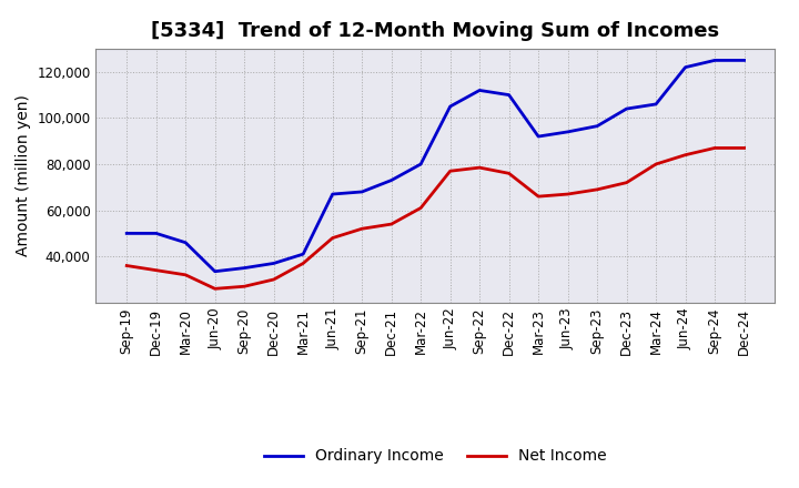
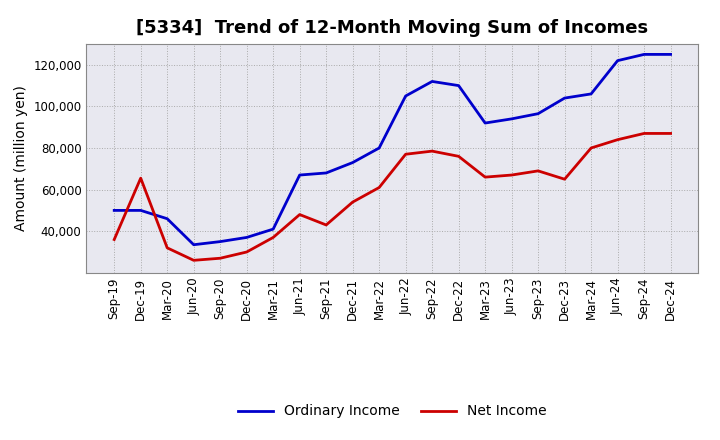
Net Income/Dec-19: 34,000 -> 65,500
Net Income/Sep-21: 52,000 -> 43,000
Net Income/Dec-23: 72,000 -> 65,000
